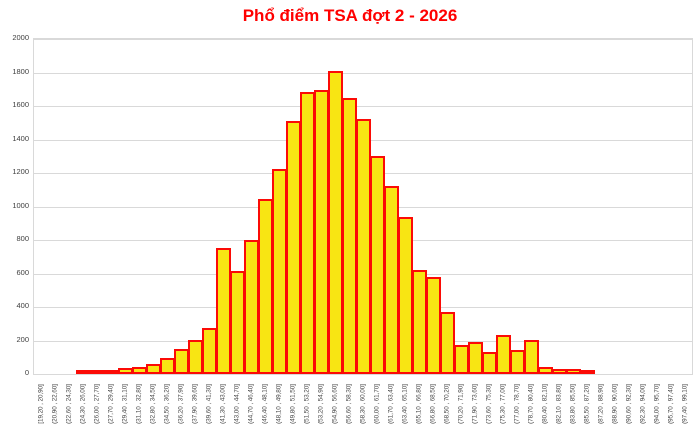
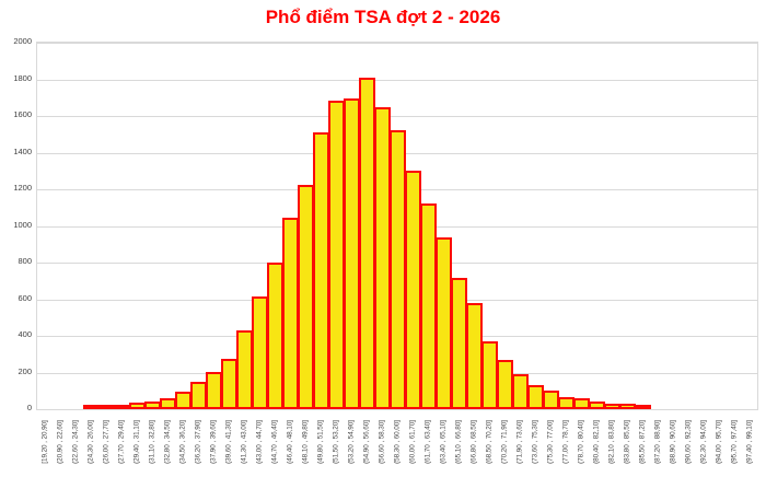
(41,30 , 43,00]: 740 -> 420
(65,10 , 66,80]: 610 -> 700
(70,20 , 71,90]: 160 -> 250
(75,30 , 77,00]: 220 -> 90
(77,00 , 78,70]: 130 -> 50
(78,70 , 80,40]: 190 -> 40
